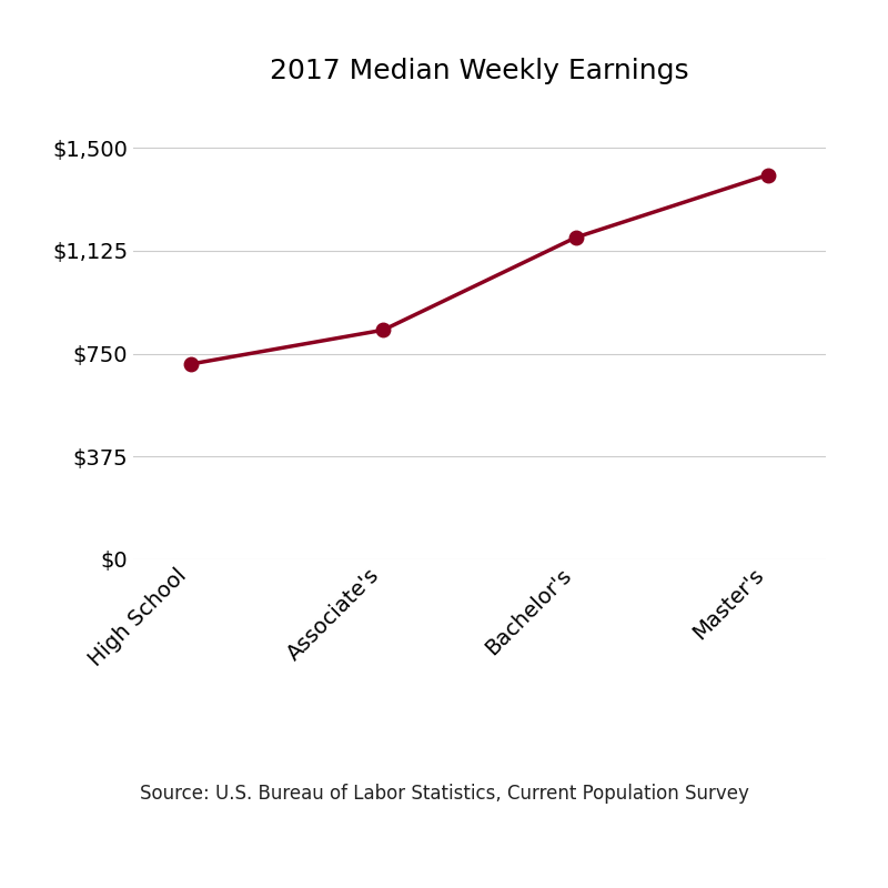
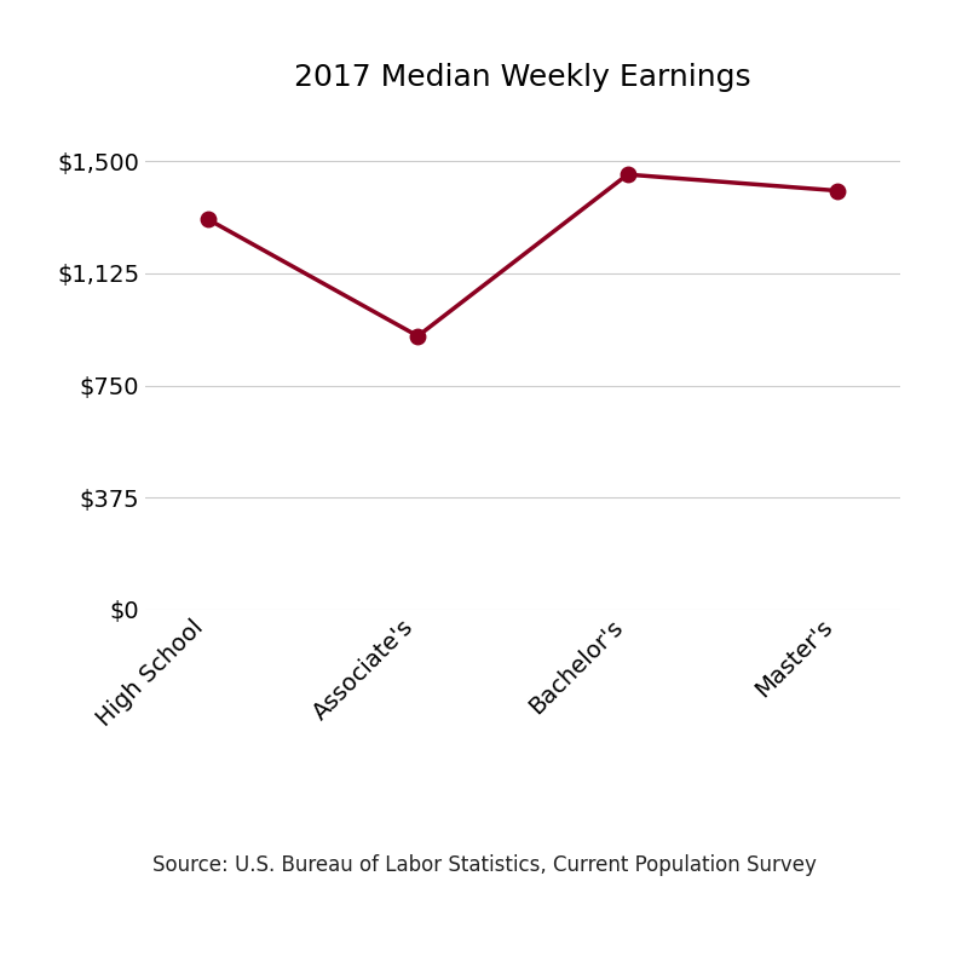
High School: $712 -> $1,305
Associate's: $836 -> $915
Bachelor's: $1,173 -> $1,455
